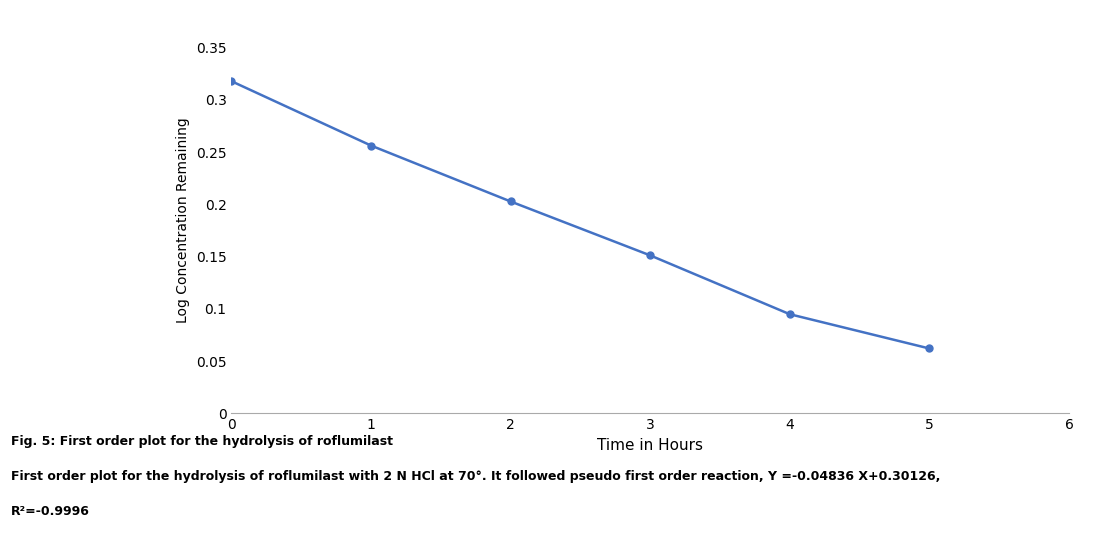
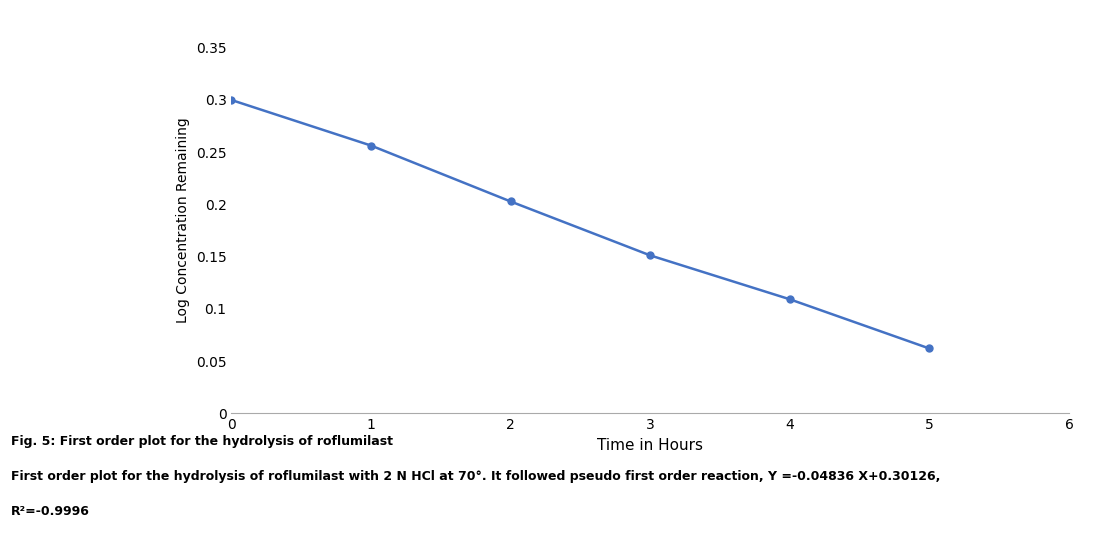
0: 0.318 -> 0.300
4: 0.095 -> 0.109
